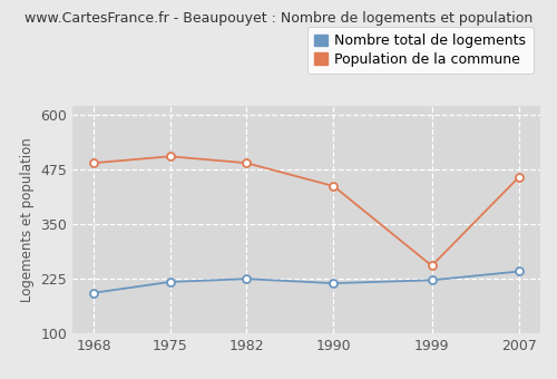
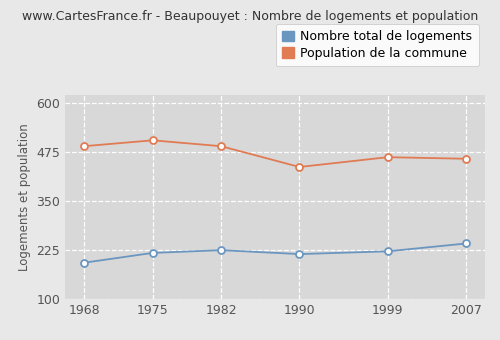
Population de la commune/1999: 255 -> 462
